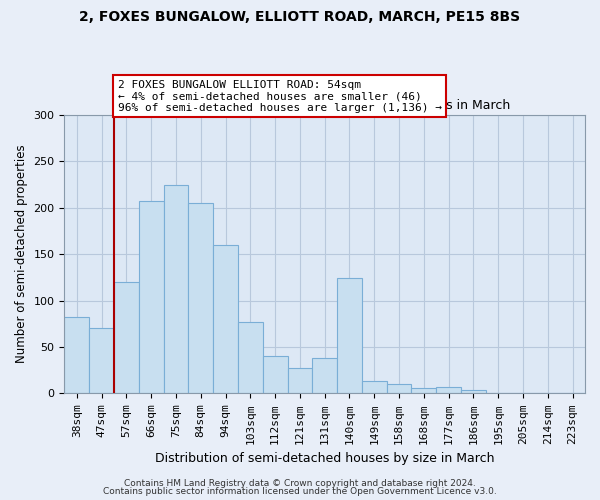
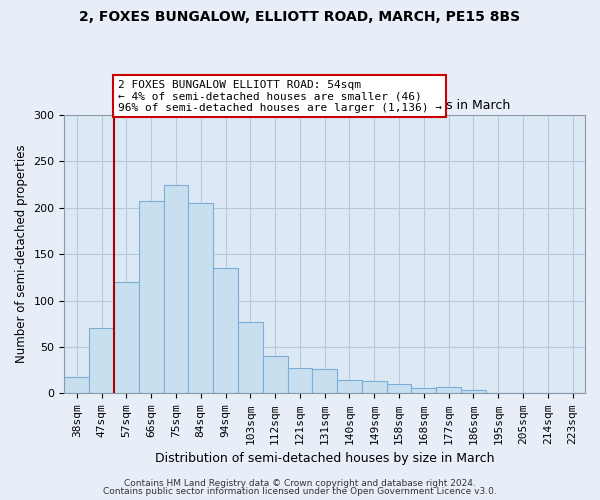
38sqm: 82 -> 18
94sqm: 160 -> 135
131sqm: 38 -> 26
140sqm: 124 -> 15
